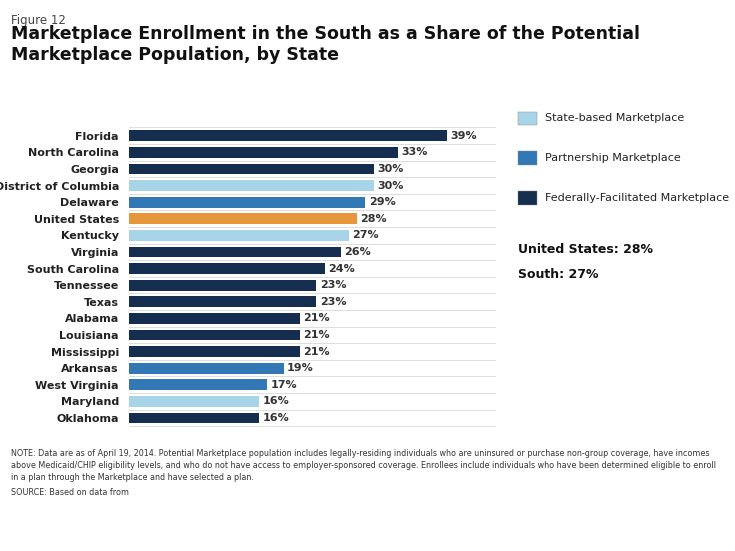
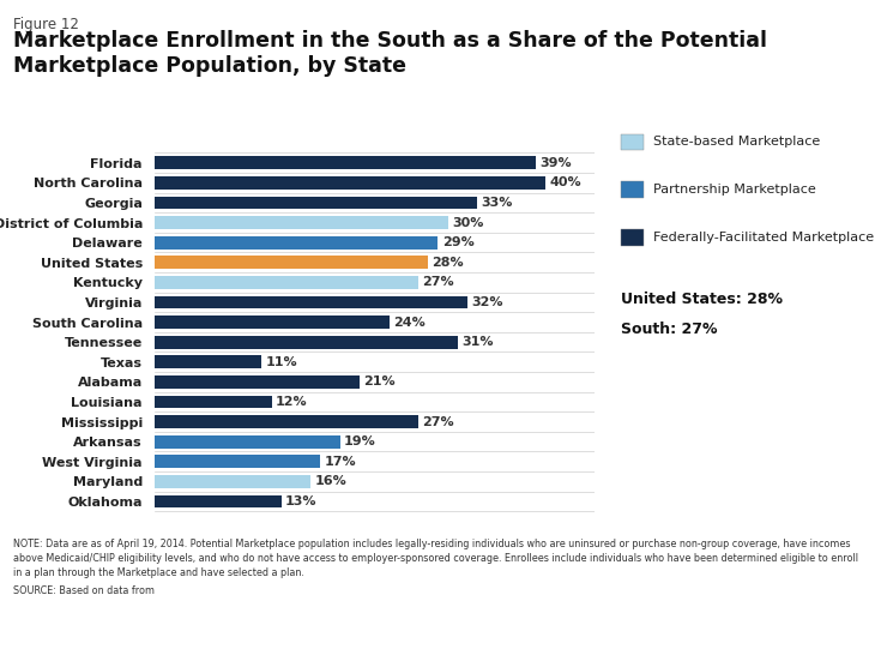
North Carolina: 33% -> 40%
Georgia: 30% -> 33%
Virginia: 26% -> 32%
Tennessee: 23% -> 31%
Texas: 23% -> 11%
Louisiana: 21% -> 12%
Mississippi: 21% -> 27%
Oklahoma: 16% -> 13%
